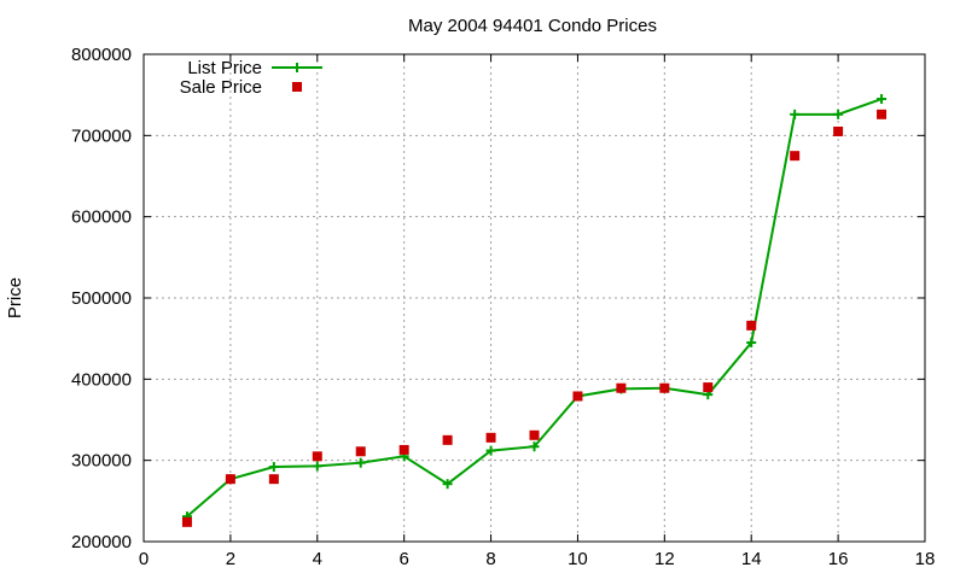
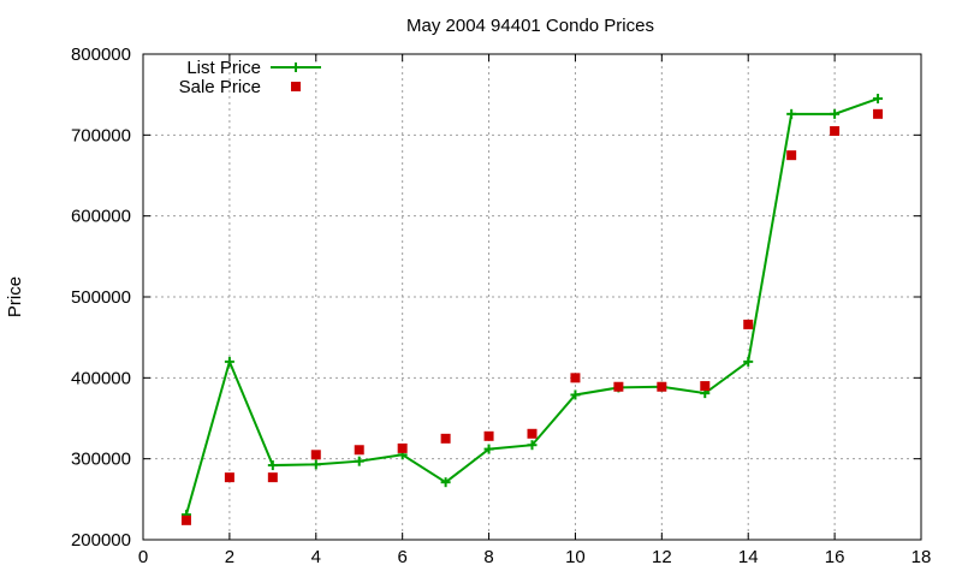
List Price/2: 280000 -> 420000
Sale Price/10: 380000 -> 400000
List Price/14: 440000 -> 420000
